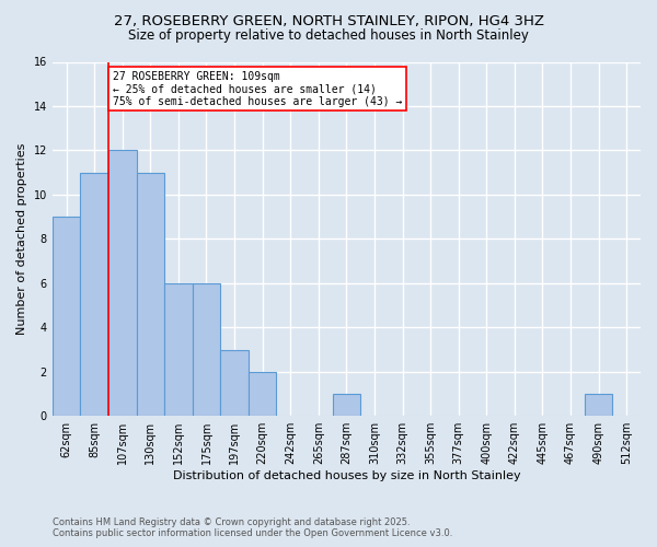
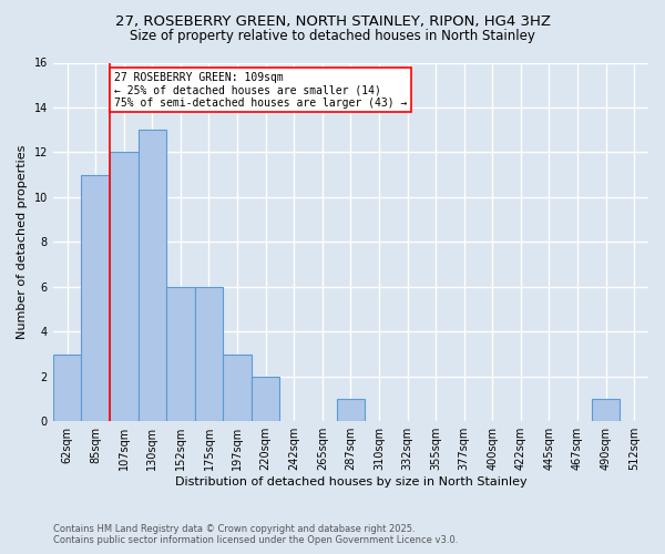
62sqm: 9 -> 3
130sqm: 11 -> 13
